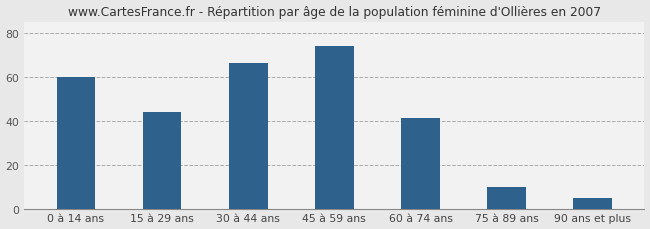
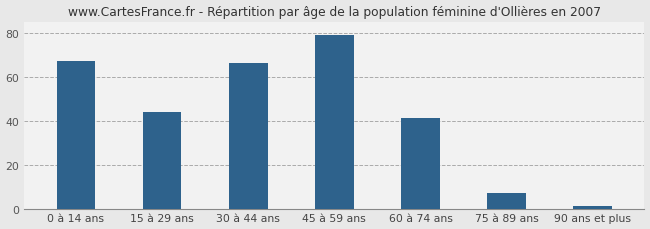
0 à 14 ans: 60 -> 67
45 à 59 ans: 74 -> 79
75 à 89 ans: 10 -> 7
90 ans et plus: 5 -> 1
